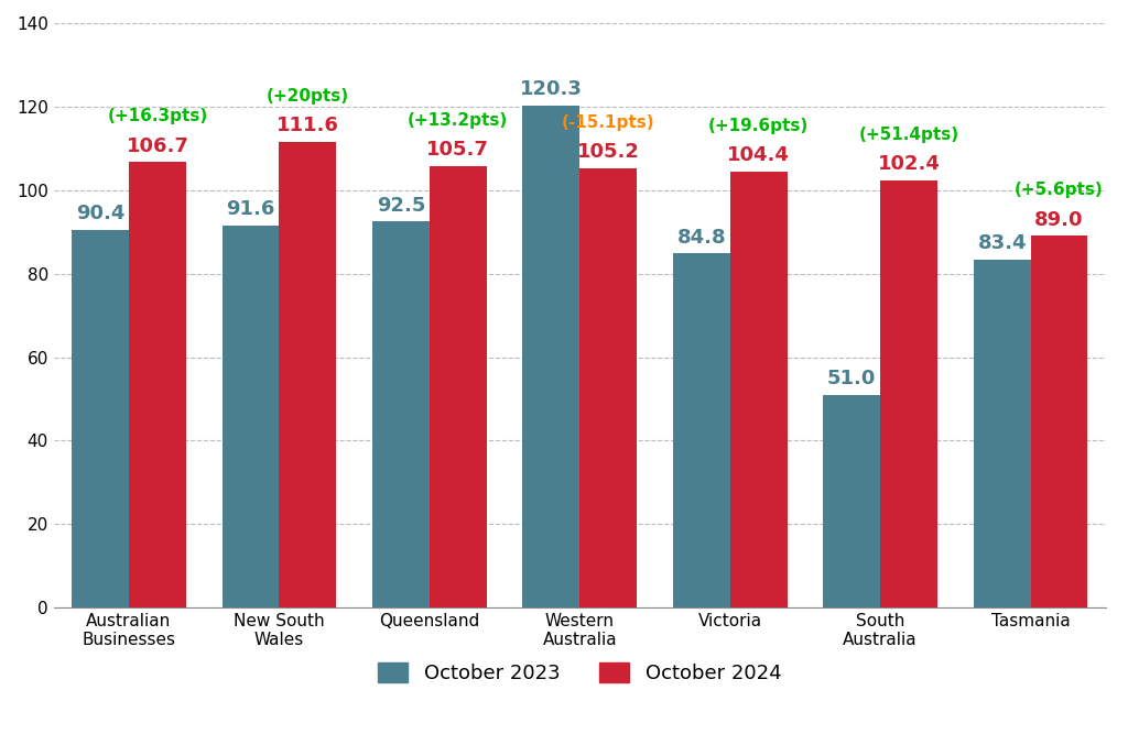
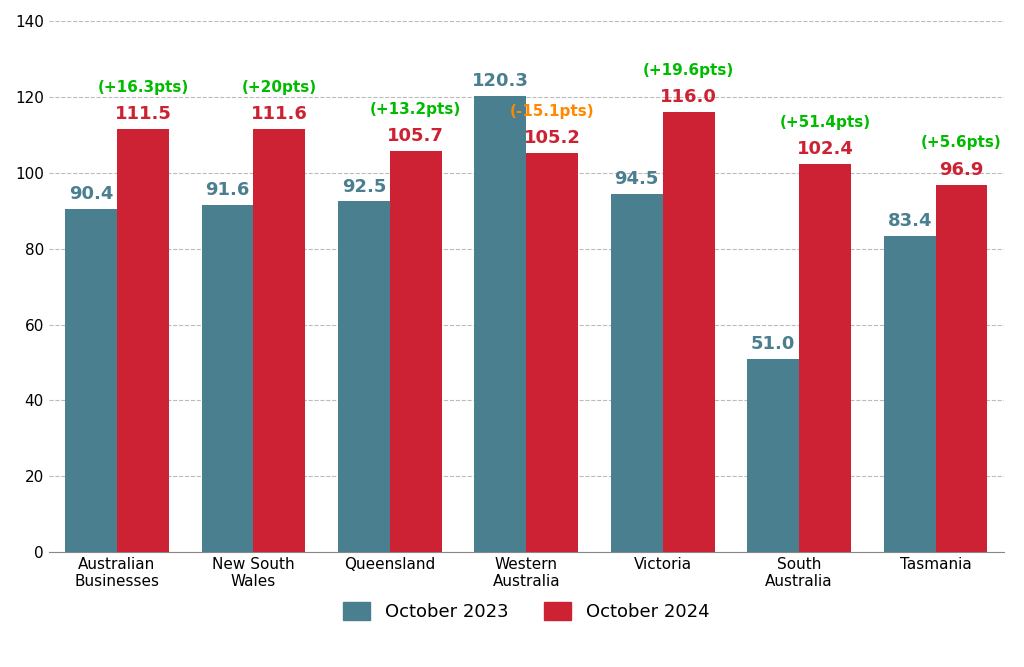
October 2024/Australian Businesses: 106.7 -> 111.5
October 2023/Victoria: 84.8 -> 94.5
October 2024/Victoria: 104.4 -> 116.0
October 2024/Tasmania: 89.0 -> 96.9
